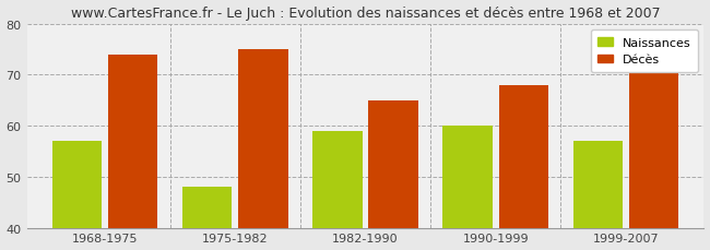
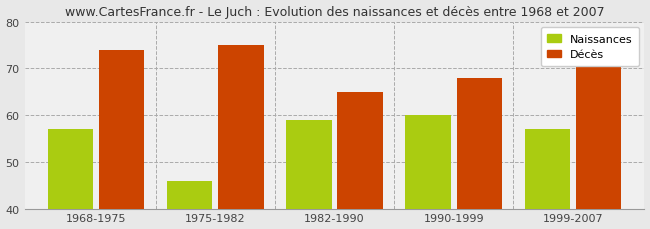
Naissances/1975-1982: 48 -> 46
